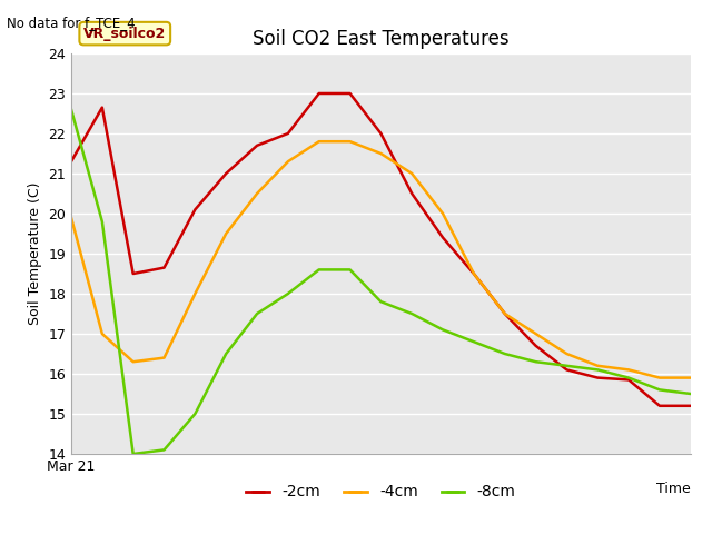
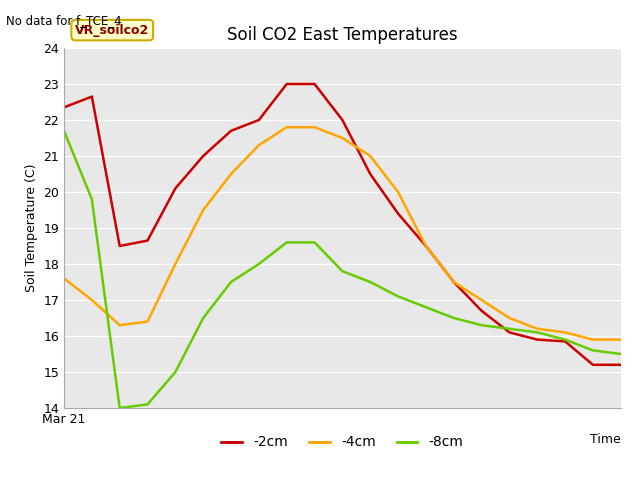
-2cm/Mar 21: 21.30 -> 22.35
-4cm/Mar 21: 19.9 -> 17.6
-8cm/Mar 21: 22.6 -> 21.7
